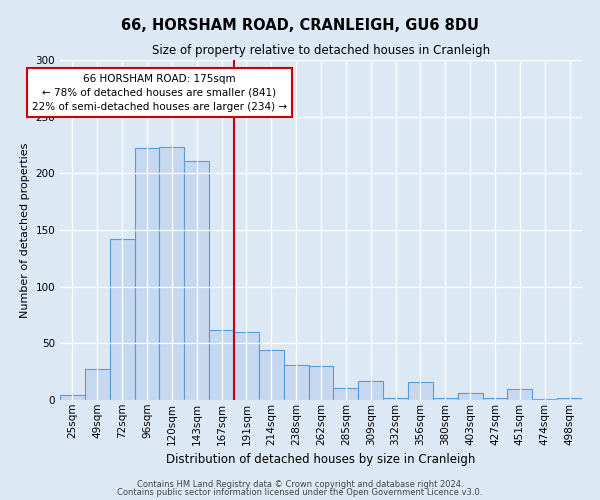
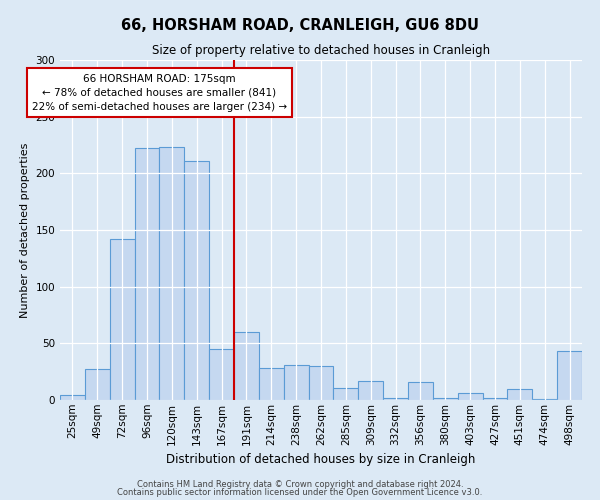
167sqm: 62 -> 45
214sqm: 44 -> 28
498sqm: 2 -> 43
